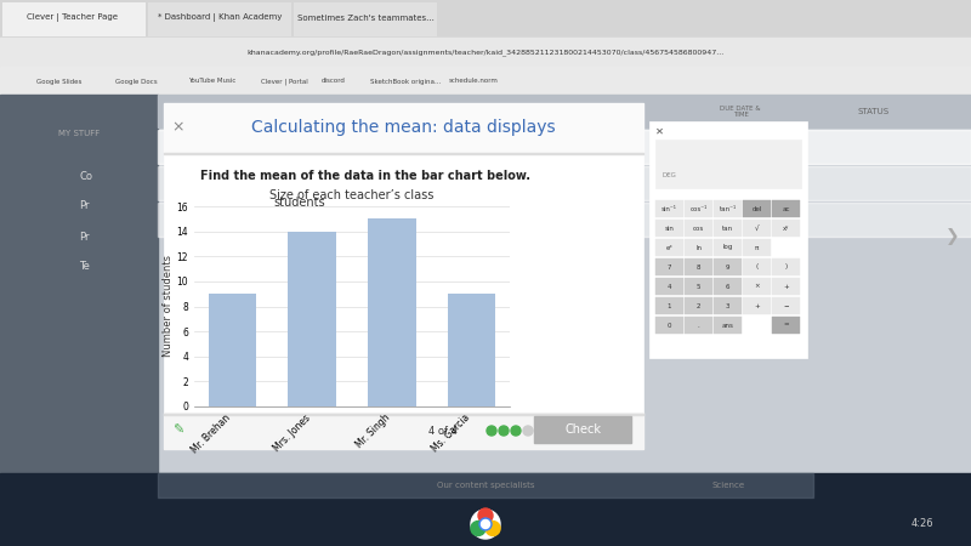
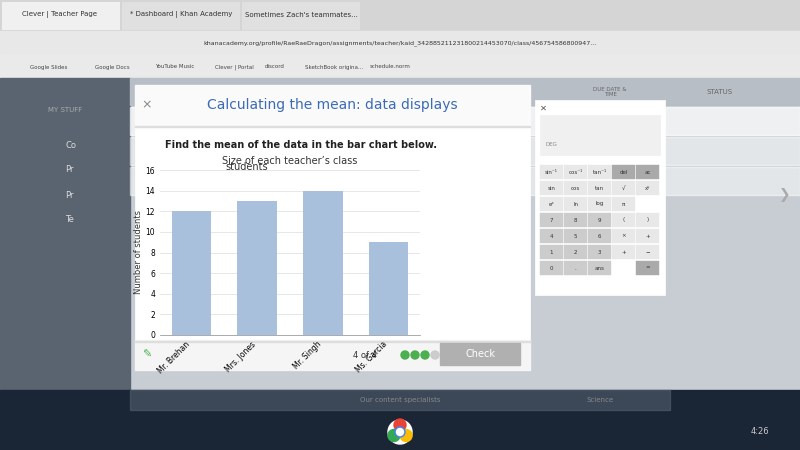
Mr. Brehan: 9 -> 12
Mrs. Jones: 14 -> 13
Mr. Singh: 15 -> 14
